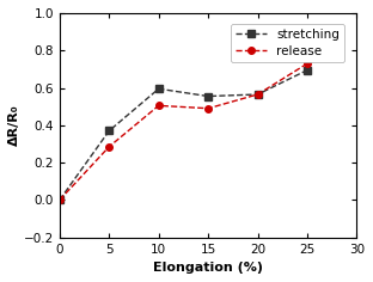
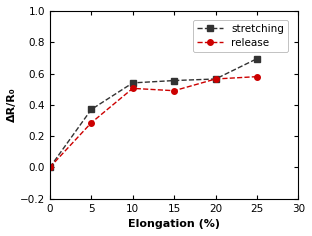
stretching/10: 0.59 -> 0.54
release/25: 0.73 -> 0.58
